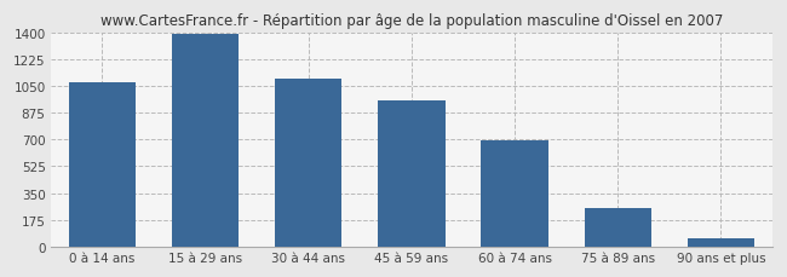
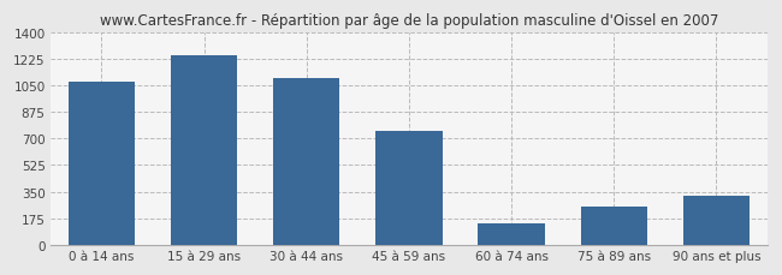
15 à 29 ans: 1400 -> 1250
45 à 59 ans: 960 -> 750
60 à 74 ans: 700 -> 140
90 ans et plus: 50 -> 320
